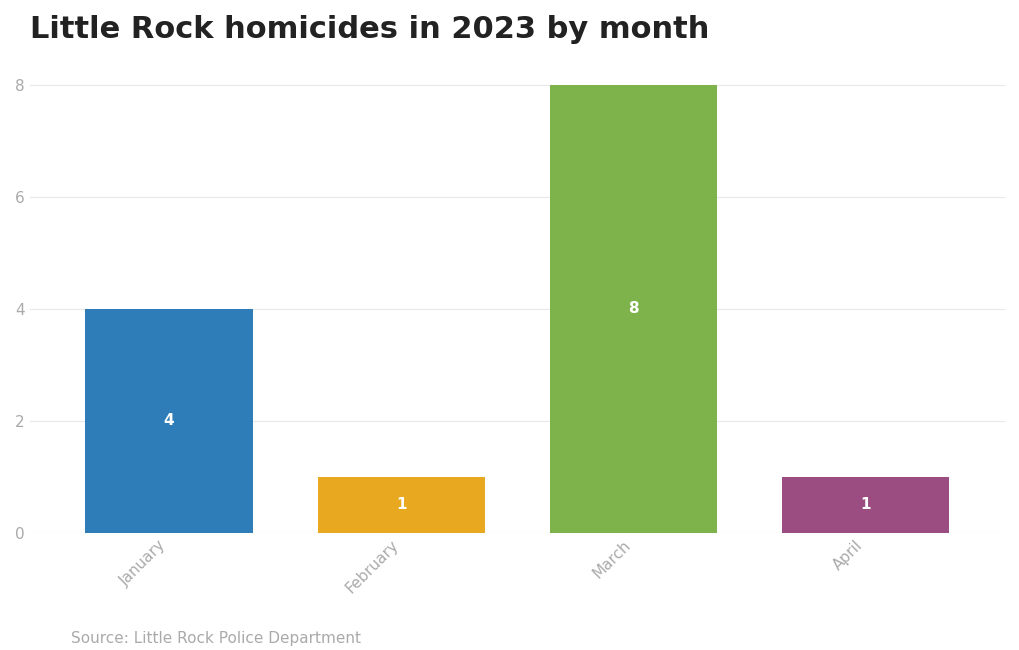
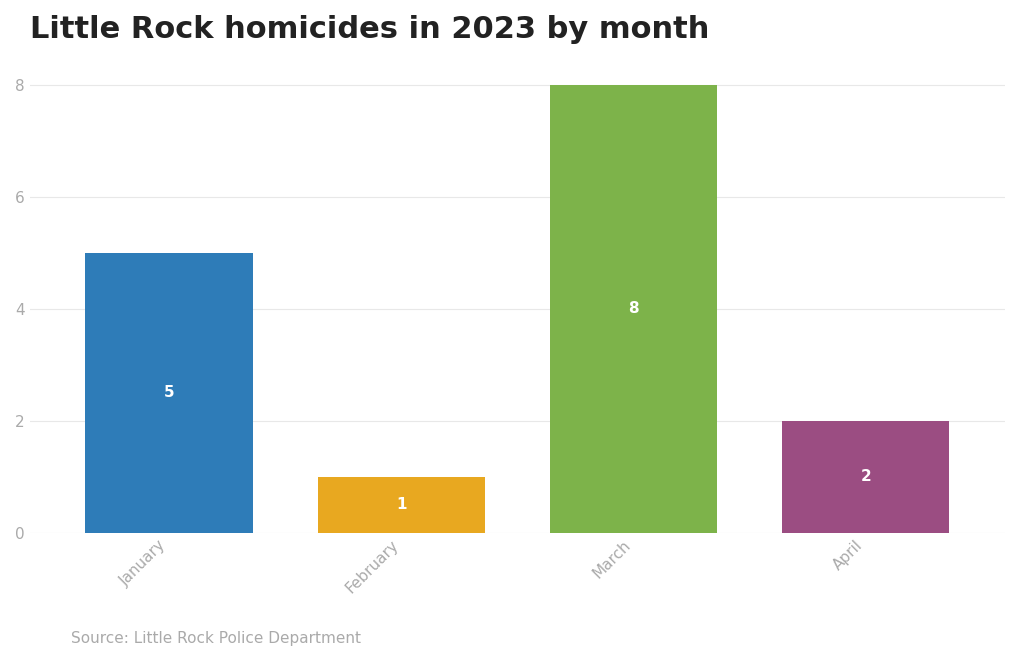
January: 4 -> 5
April: 1 -> 2
